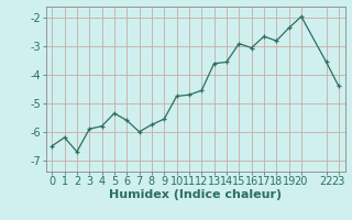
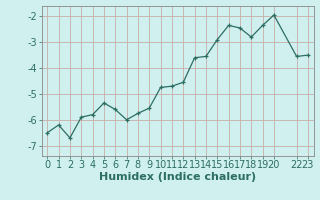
16: -3.05 -> -2.35
17: -2.65 -> -2.45
23: -4.40 -> -3.50
